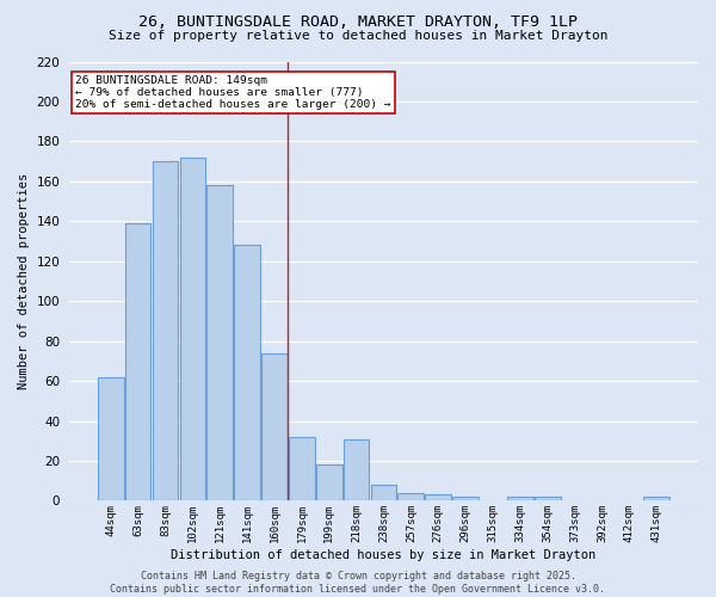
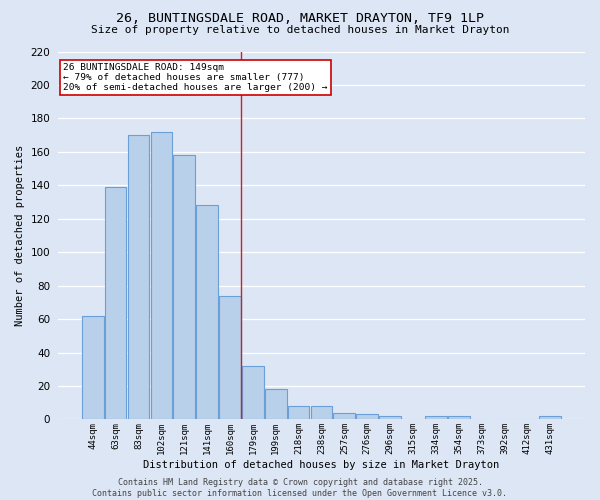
218sqm: 31 -> 8
